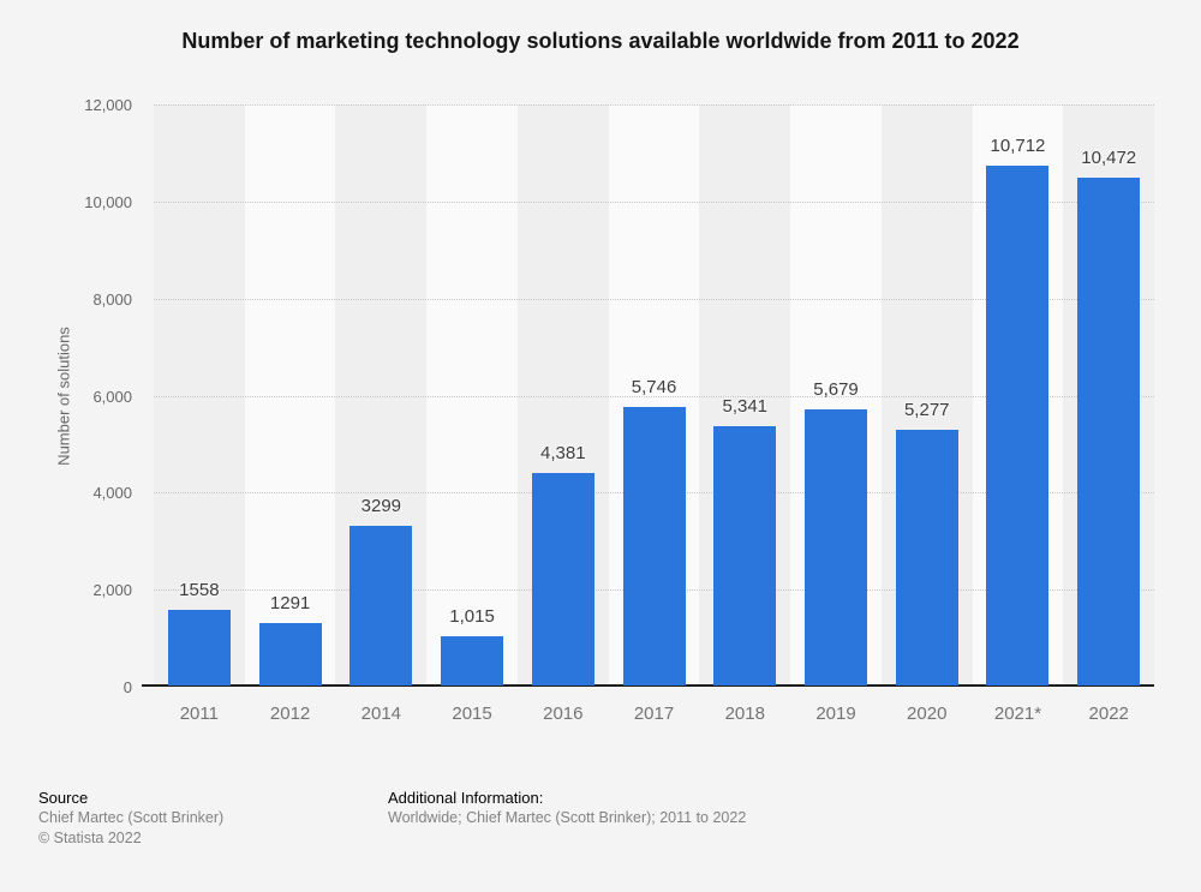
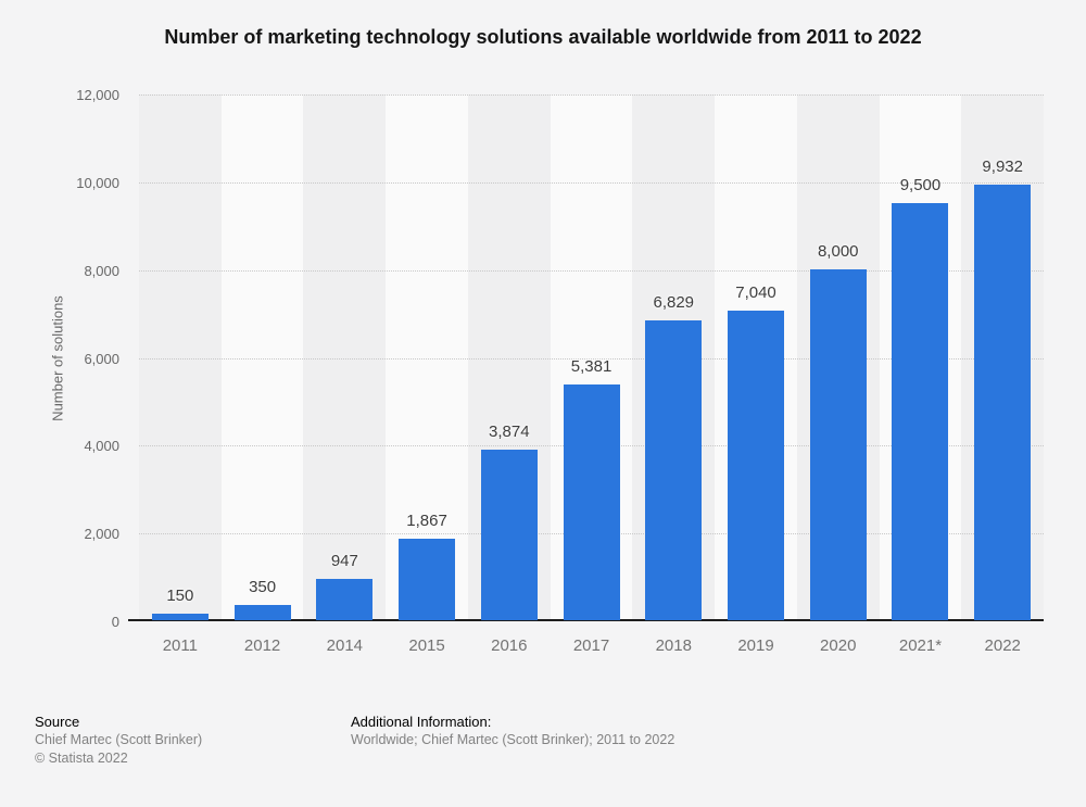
2011: 1558 -> 150
2012: 1291 -> 350
2014: 3299 -> 947
2015: 1,015 -> 1,867
2016: 4,381 -> 3,874
2017: 5,746 -> 5,381
2018: 5,341 -> 6,829
2019: 5,679 -> 7,040
2020: 5,277 -> 8,000
2021*: 10,712 -> 9,500
2022: 10,472 -> 9,932
